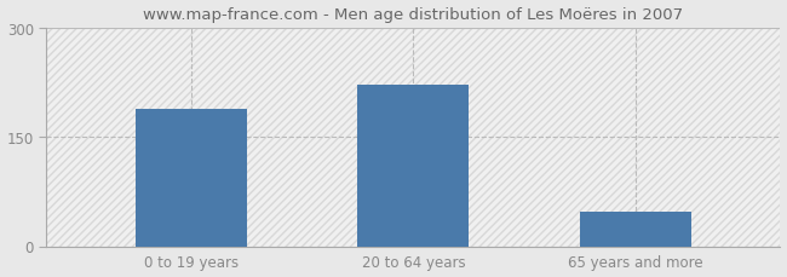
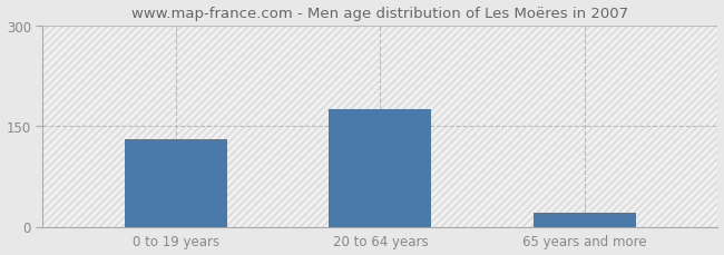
0 to 19 years: 188 -> 130
20 to 64 years: 222 -> 175
65 years and more: 48 -> 20
